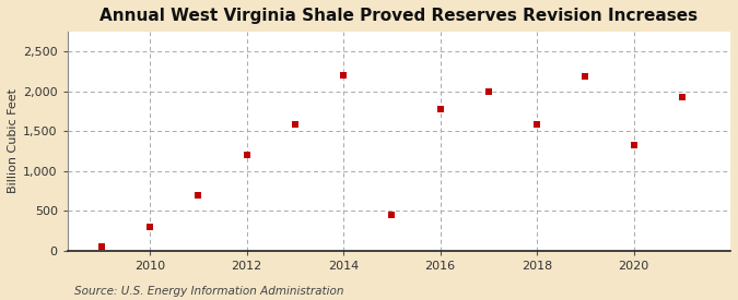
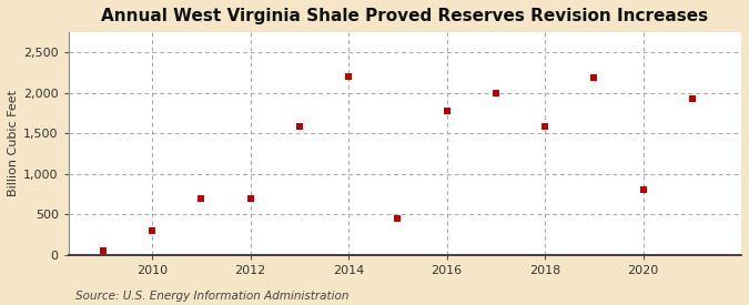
2012: 1,200 -> 700
2020: 1,320 -> 800
